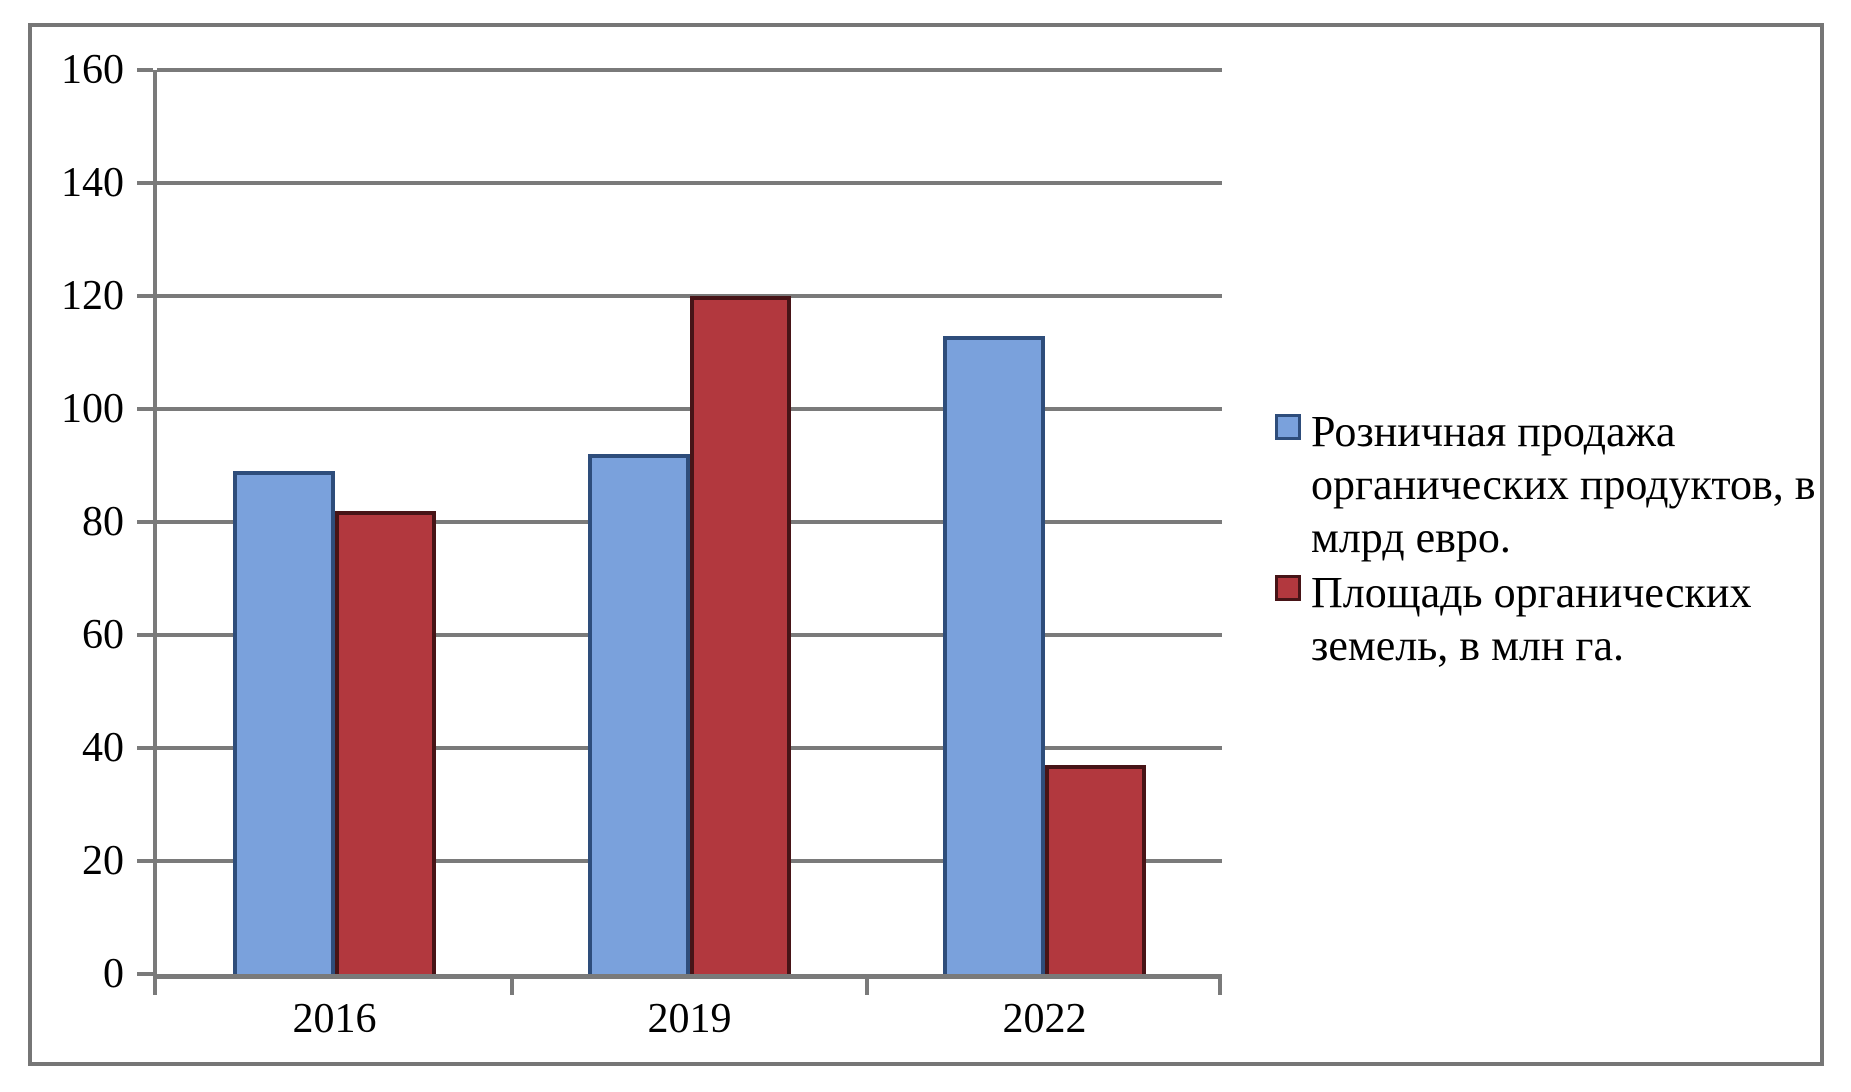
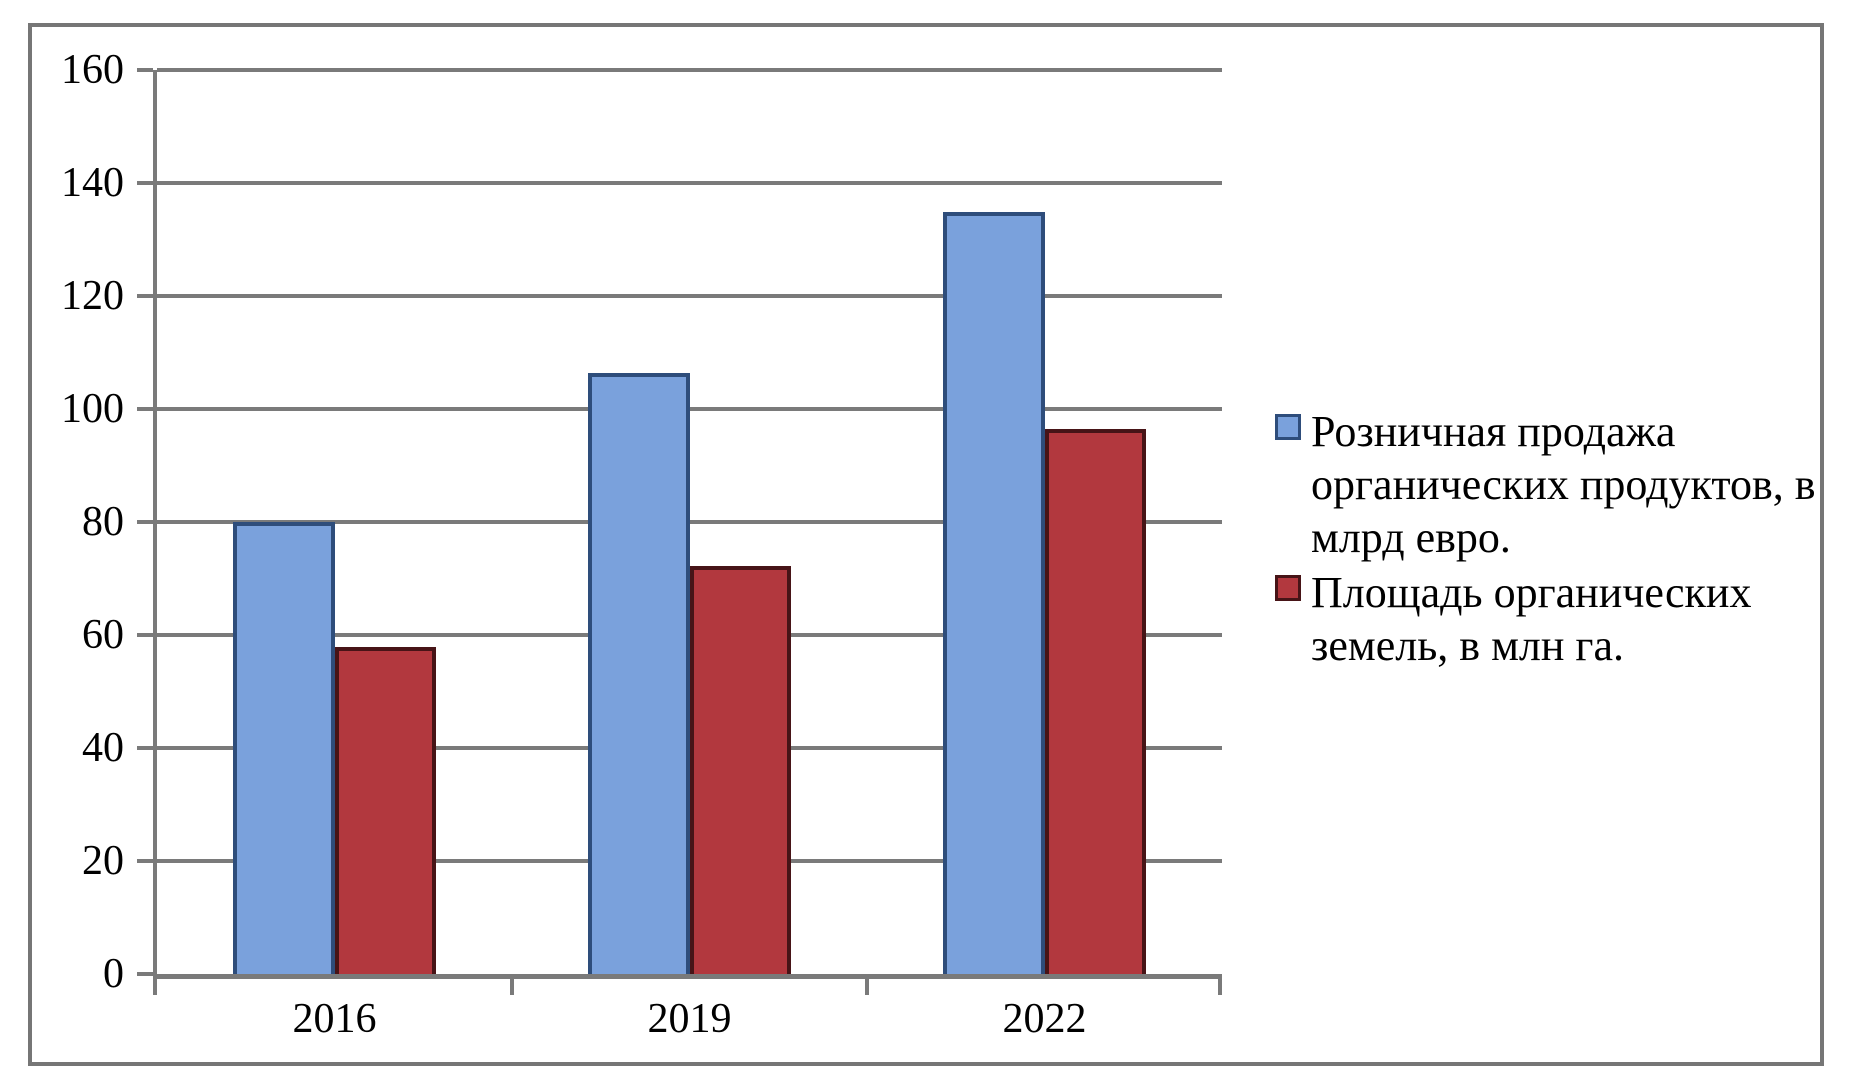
Розничная продажа органических продуктов, в млрд евро./2016: 89 -> 80
Площадь органических земель, в млн га./2016: 82 -> 58
Розничная продажа органических продуктов, в млрд евро./2019: 92 -> 106
Площадь органических земель, в млн га./2019: 120 -> 72
Розничная продажа органических продуктов, в млрд евро./2022: 113 -> 135
Площадь органических земель, в млн га./2022: 37 -> 96
